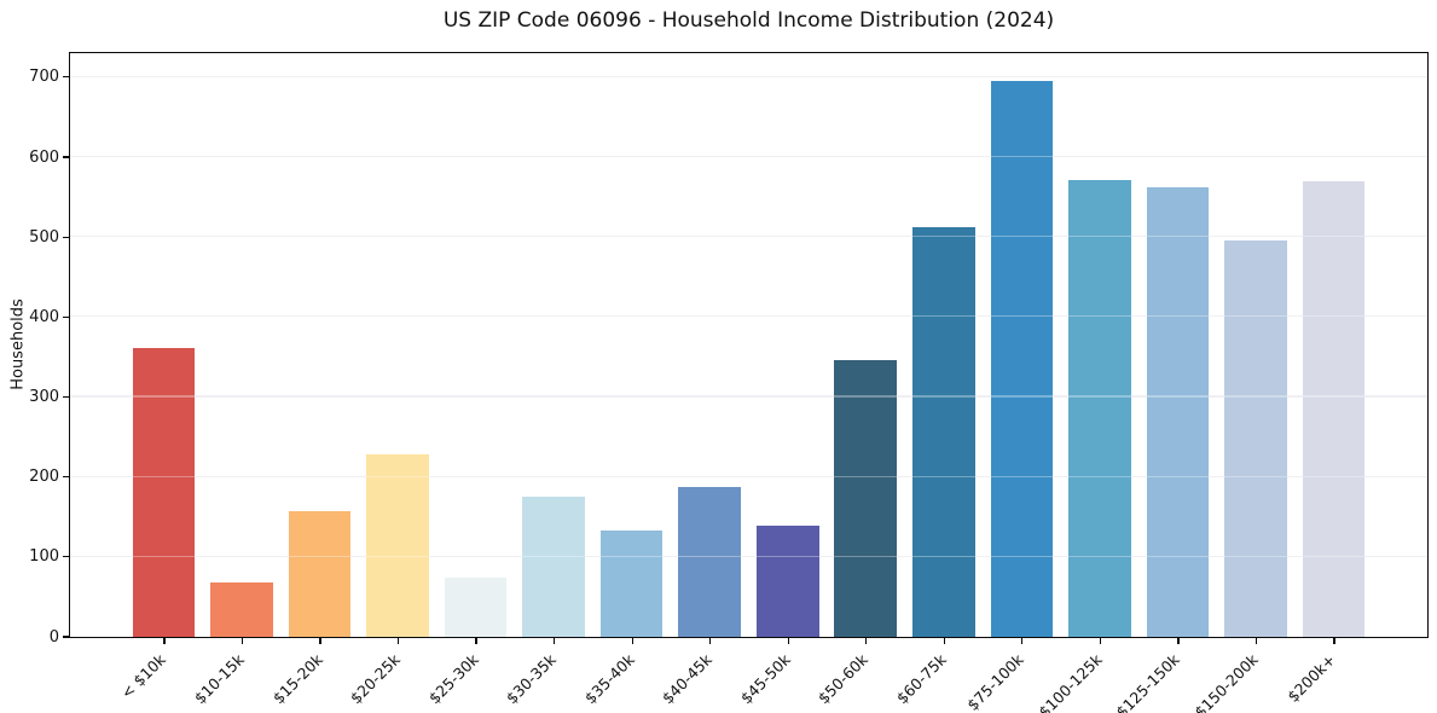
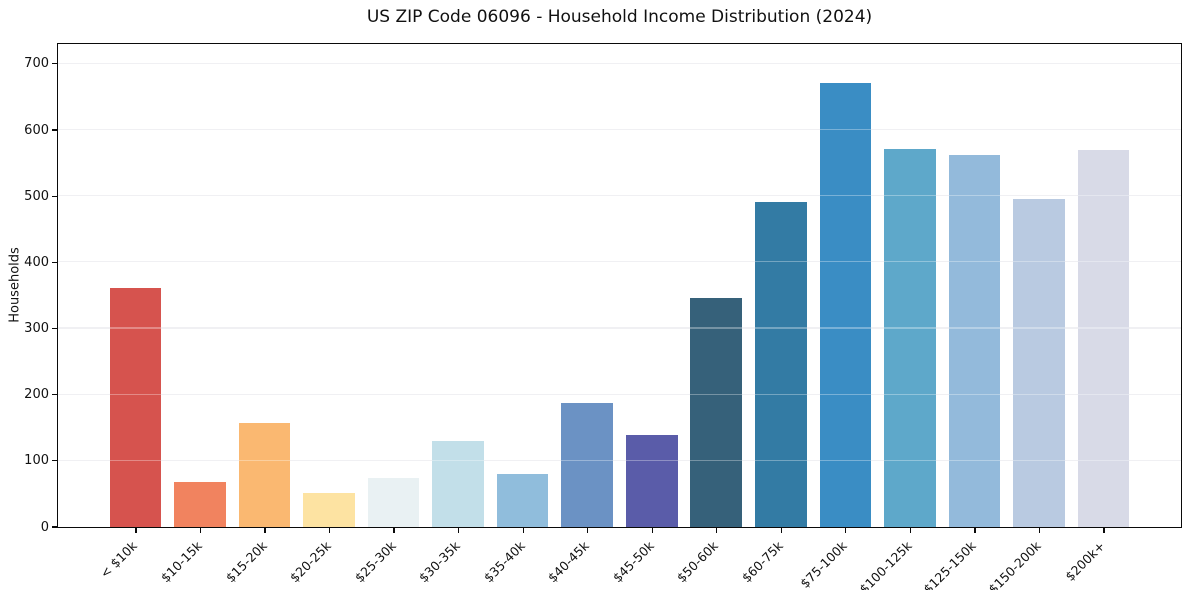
$20-25k: 230 -> 50
$30-35k: 170 -> 130
$35-40k: 130 -> 80
$60-75k: 510 -> 490
$75-100k: 690 -> 670
